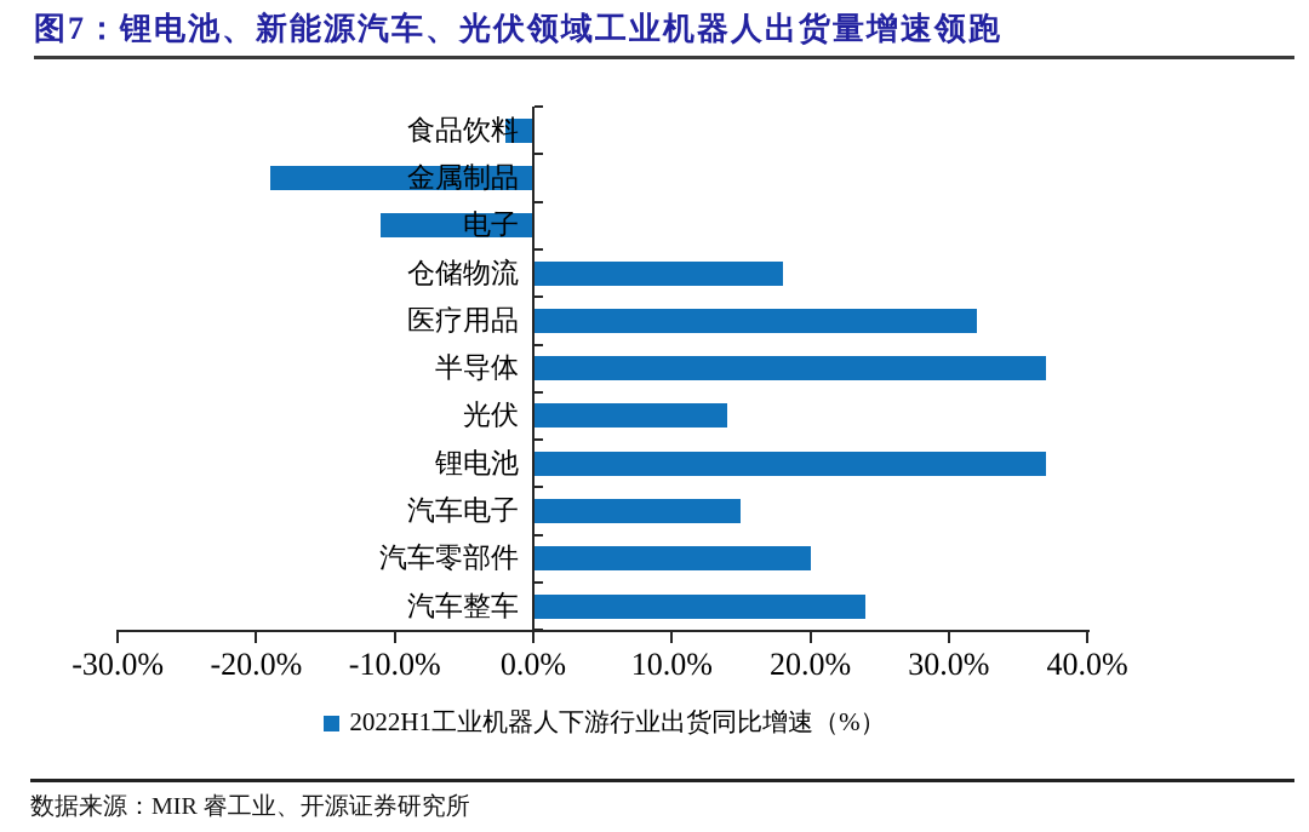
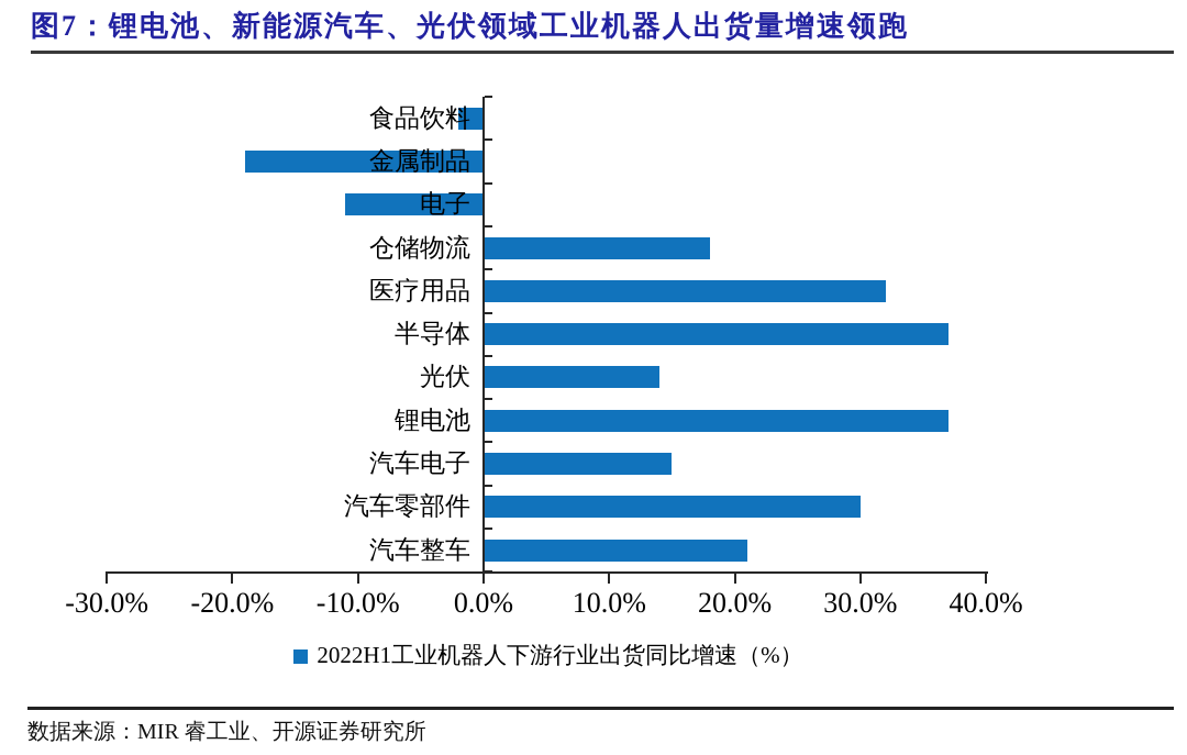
汽车零部件: 20% -> 30%
汽车整车: 24% -> 21%
